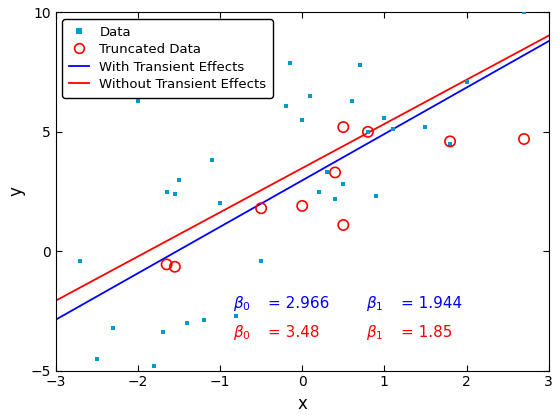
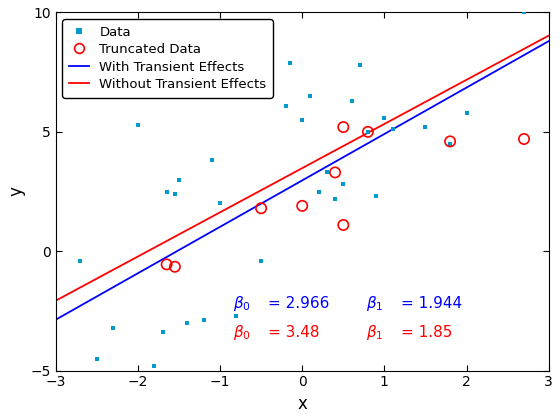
Data/−2: 6.3 -> 5.3
Data/2: 7.1 -> 5.8
